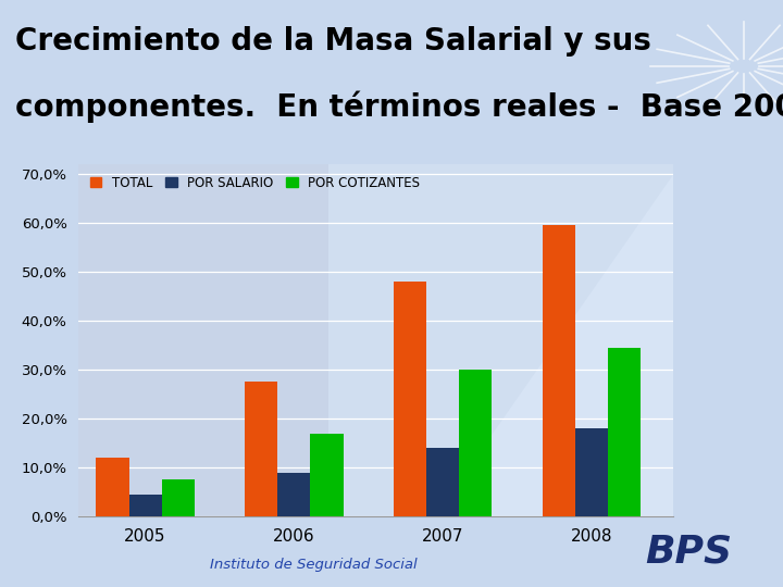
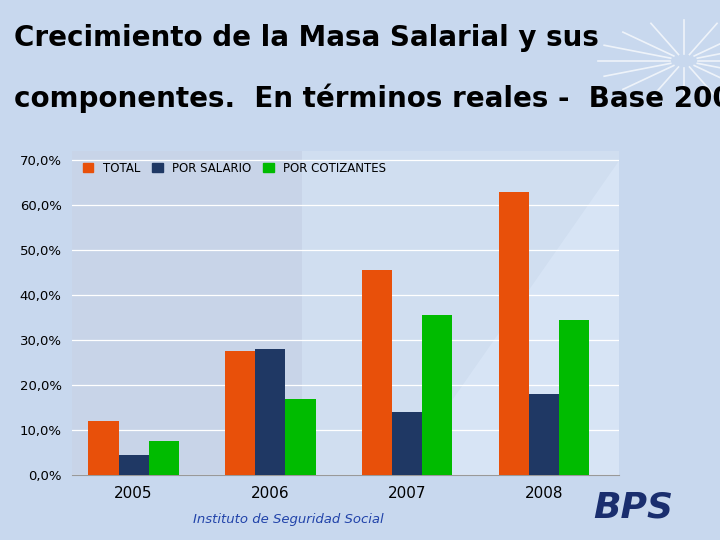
POR SALARIO/2006: 9,0% -> 28,0%
TOTAL/2007: 48,0% -> 45,5%
POR COTIZANTES/2007: 30,0% -> 35,5%
TOTAL/2008: 59,5% -> 63,0%
